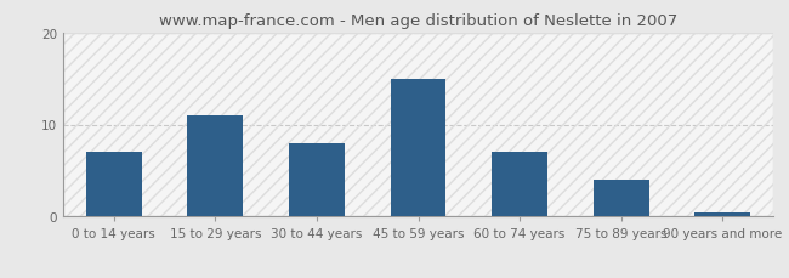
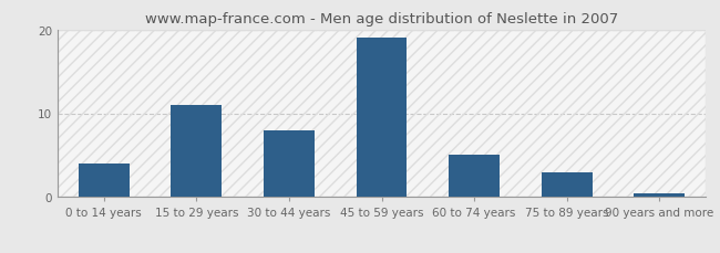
0 to 14 years: 7.0 -> 4.0
45 to 59 years: 15.0 -> 19.0
60 to 74 years: 7.0 -> 5.0
75 to 89 years: 4.0 -> 3.0
